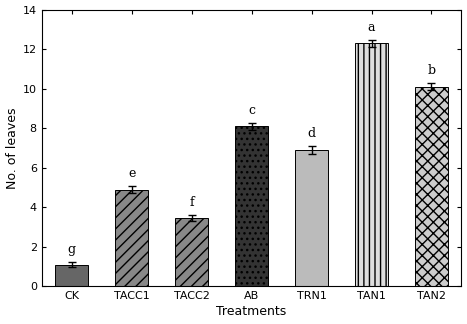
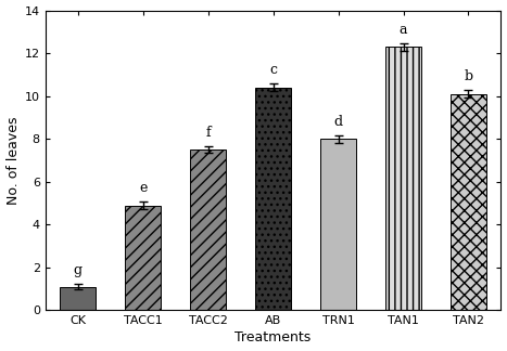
TACC2: 3.5 -> 7.5
AB: 8.1 -> 10.4
TRN1: 6.9 -> 8.0
